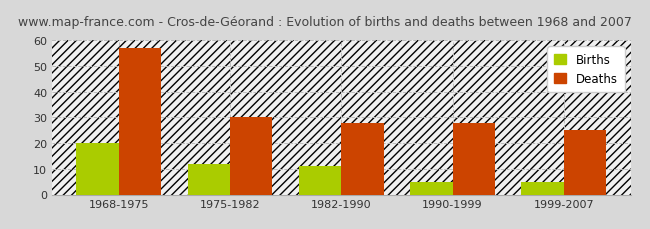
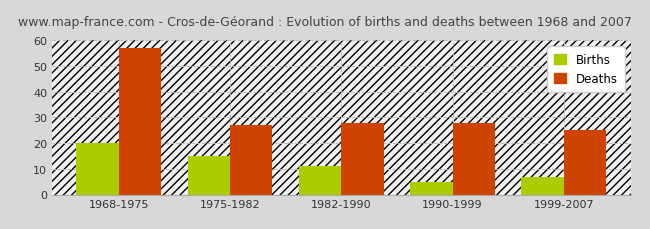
Births/1975-1982: 12 -> 15
Deaths/1975-1982: 30 -> 27
Births/1999-2007: 5 -> 7
